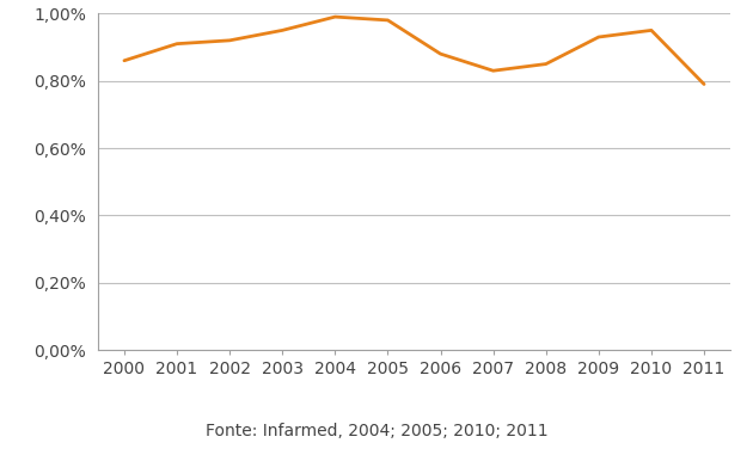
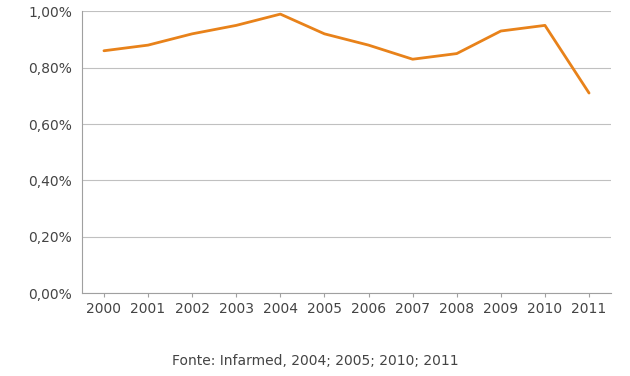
2001: 0,91% -> 0,88%
2005: 0,98% -> 0,92%
2011: 0,79% -> 0,71%
